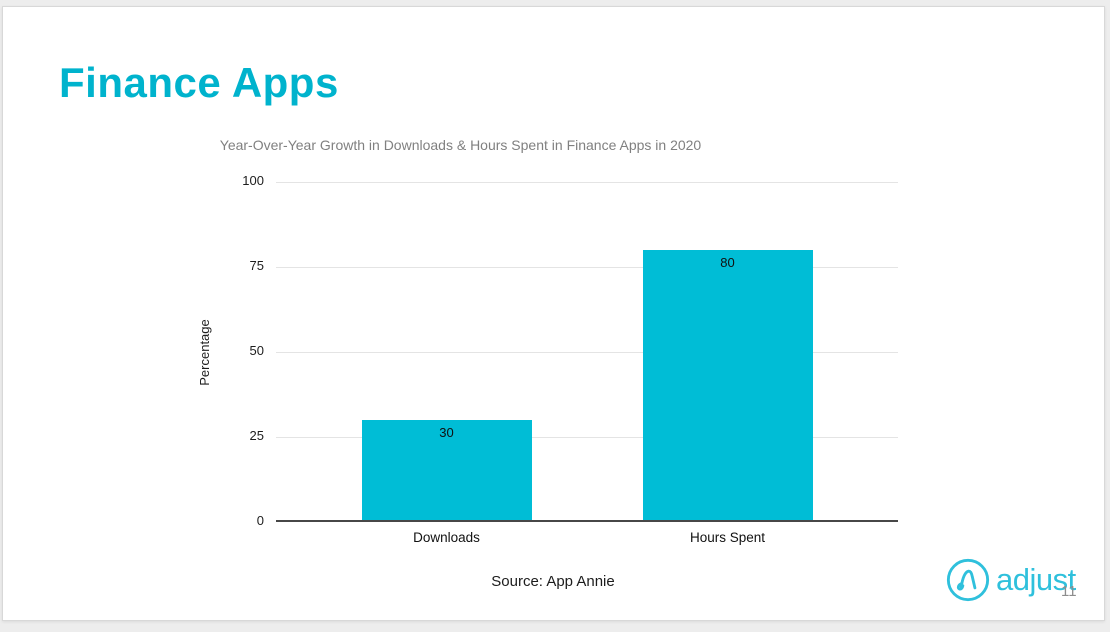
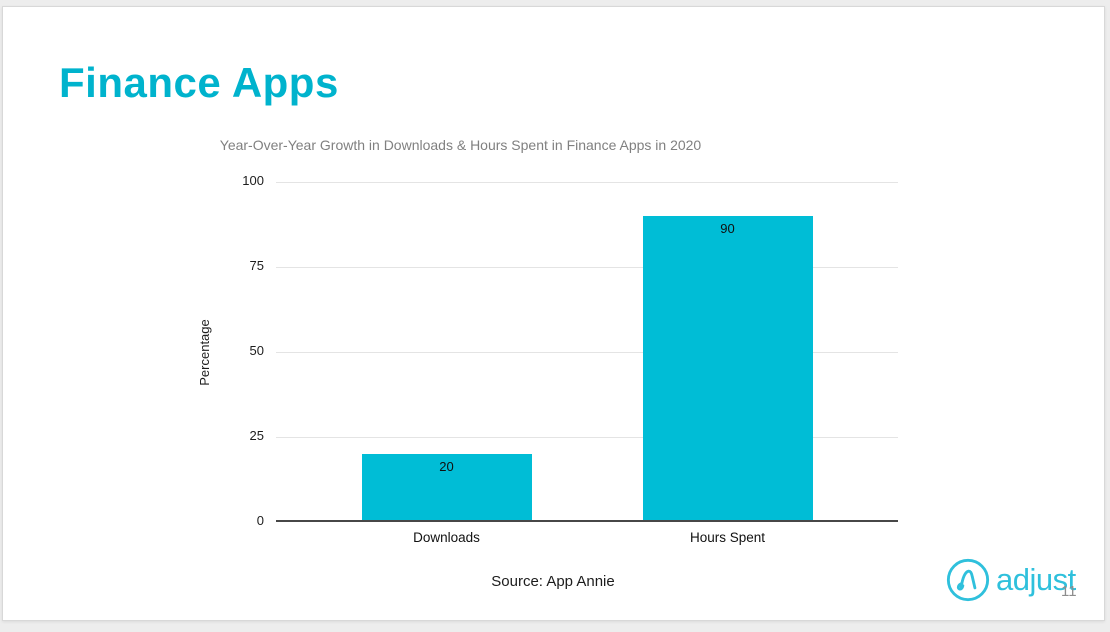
Downloads: 30 -> 20
Hours Spent: 80 -> 90
